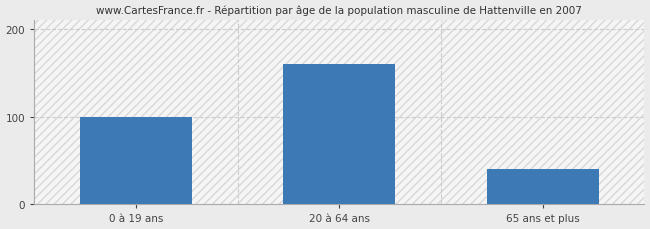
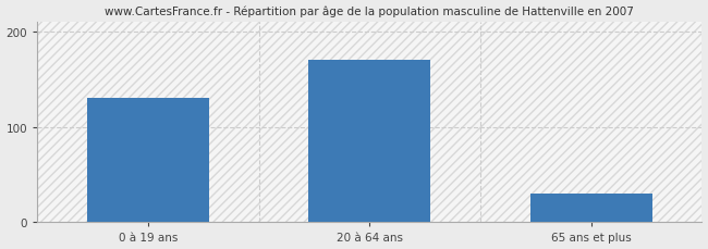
0 à 19 ans: 100 -> 130
20 à 64 ans: 160 -> 170
65 ans et plus: 40 -> 30
